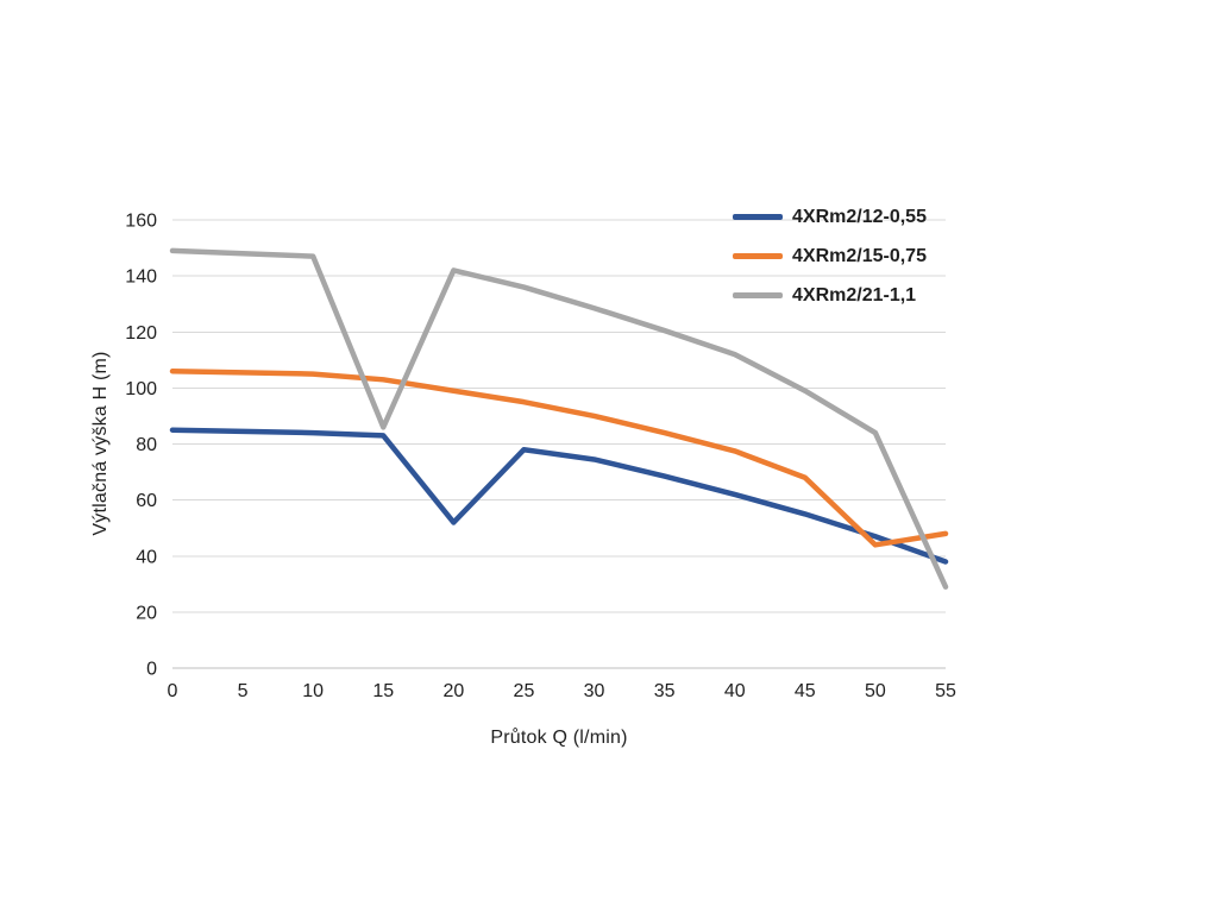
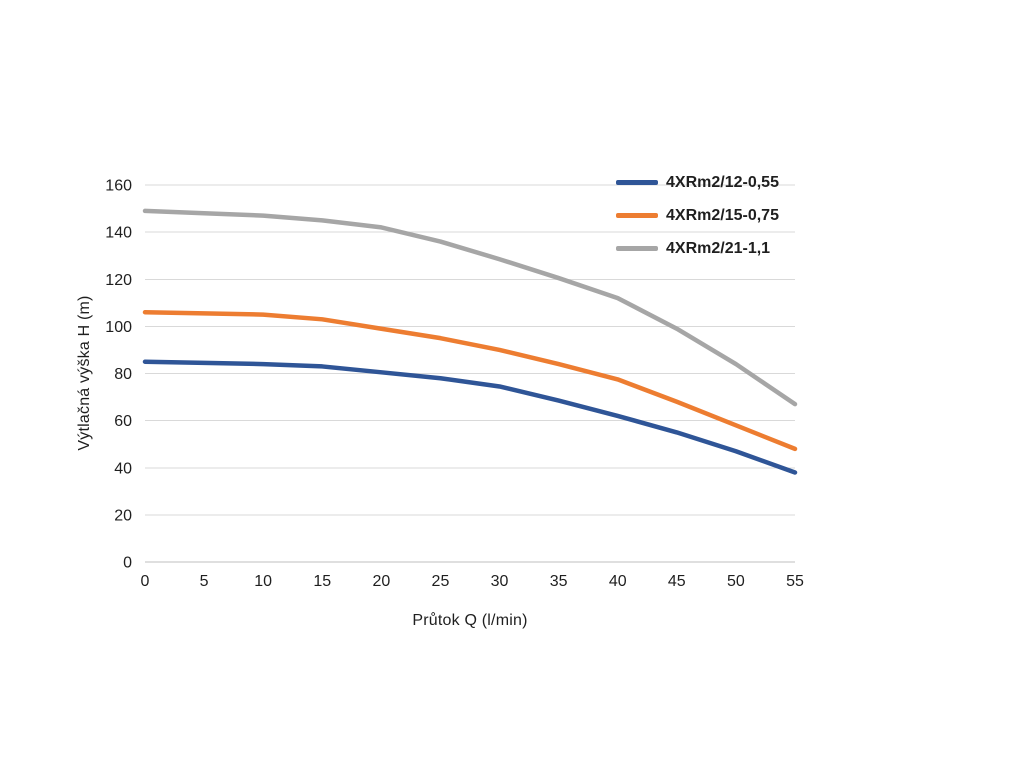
4XRm2/21-1,1/15: 86 -> 145
4XRm2/12-0,55/20: 52 -> 80
4XRm2/15-0,75/50: 44 -> 58
4XRm2/21-1,1/55: 29 -> 67
